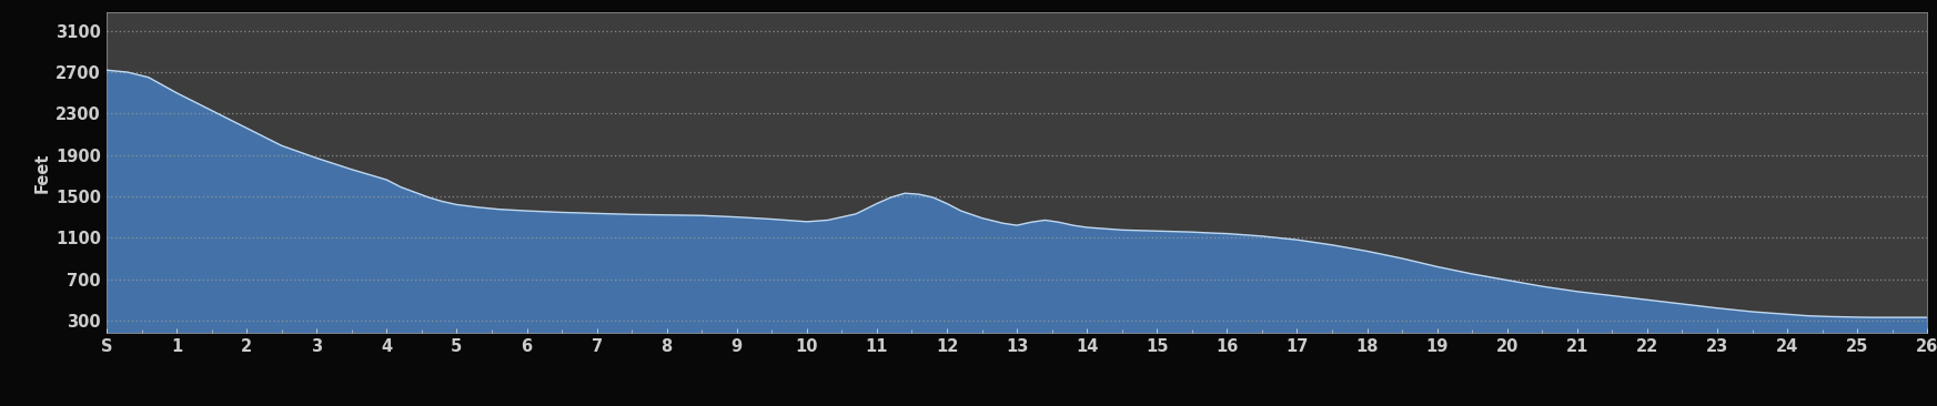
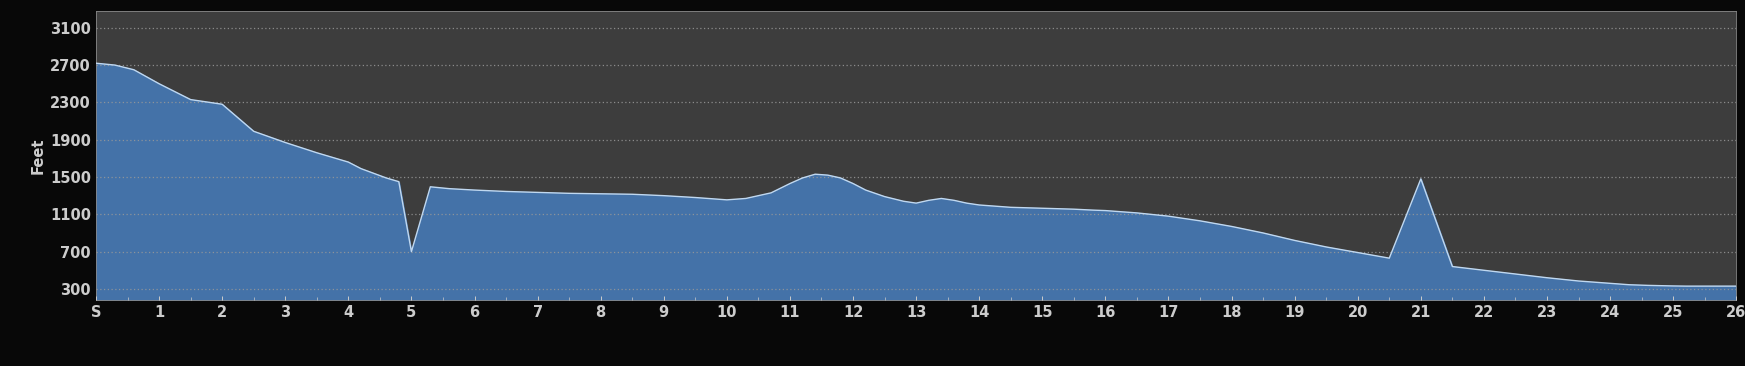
2: 2160 -> 2280
5: 1420 -> 700
21: 580 -> 1480
